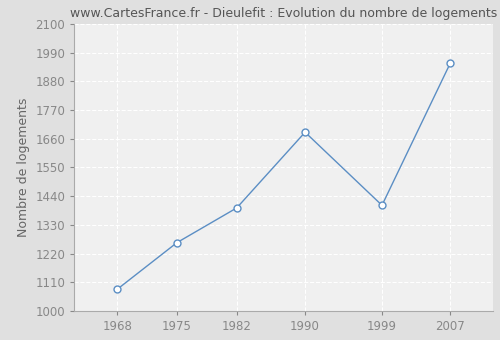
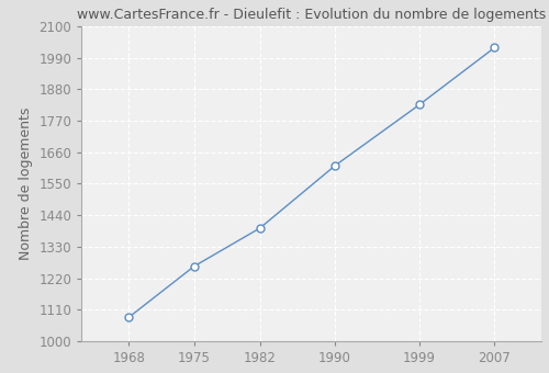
1990: 1685 -> 1613
1999: 1405 -> 1826
2007: 1950 -> 2025
